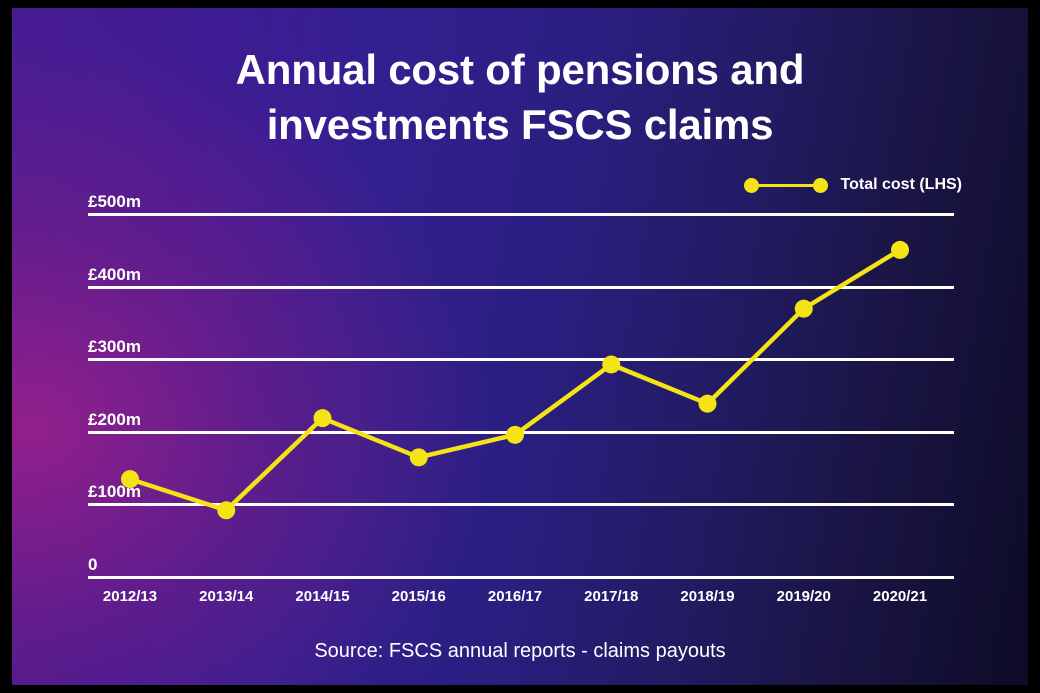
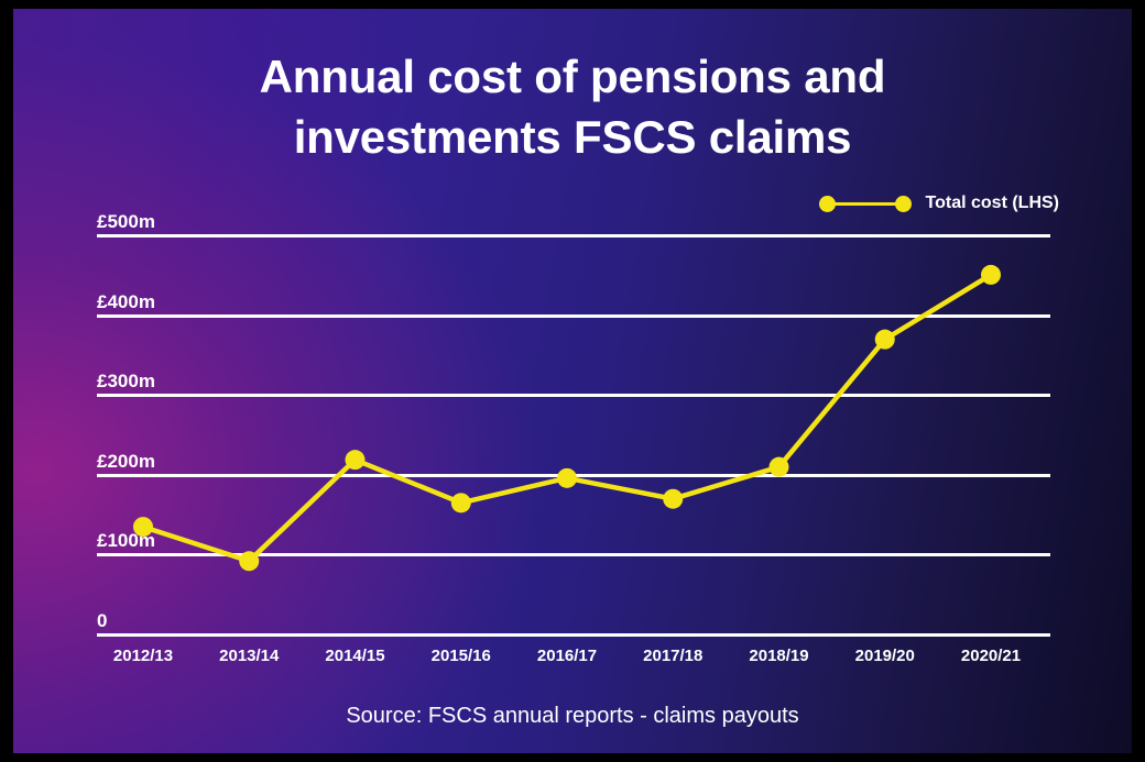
2017/18: £290m -> £170m
2018/19: £240m -> £210m
